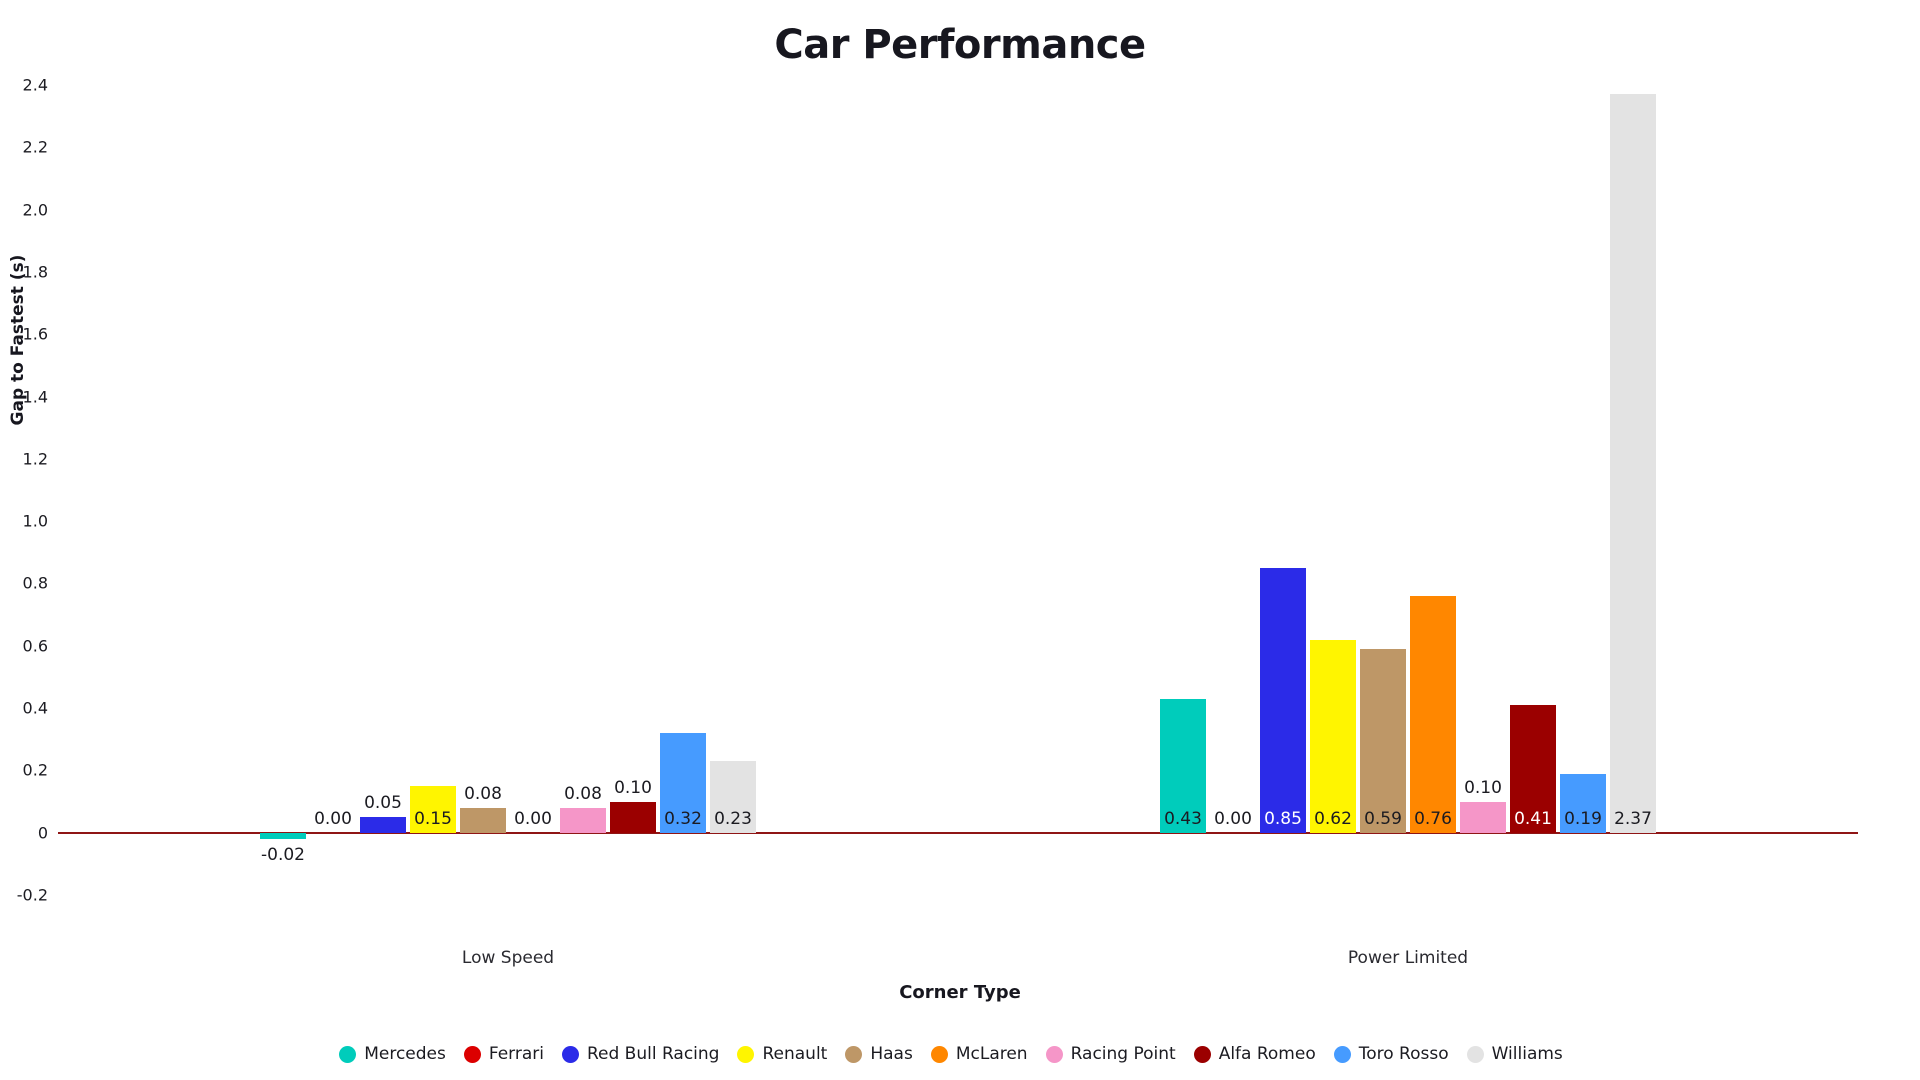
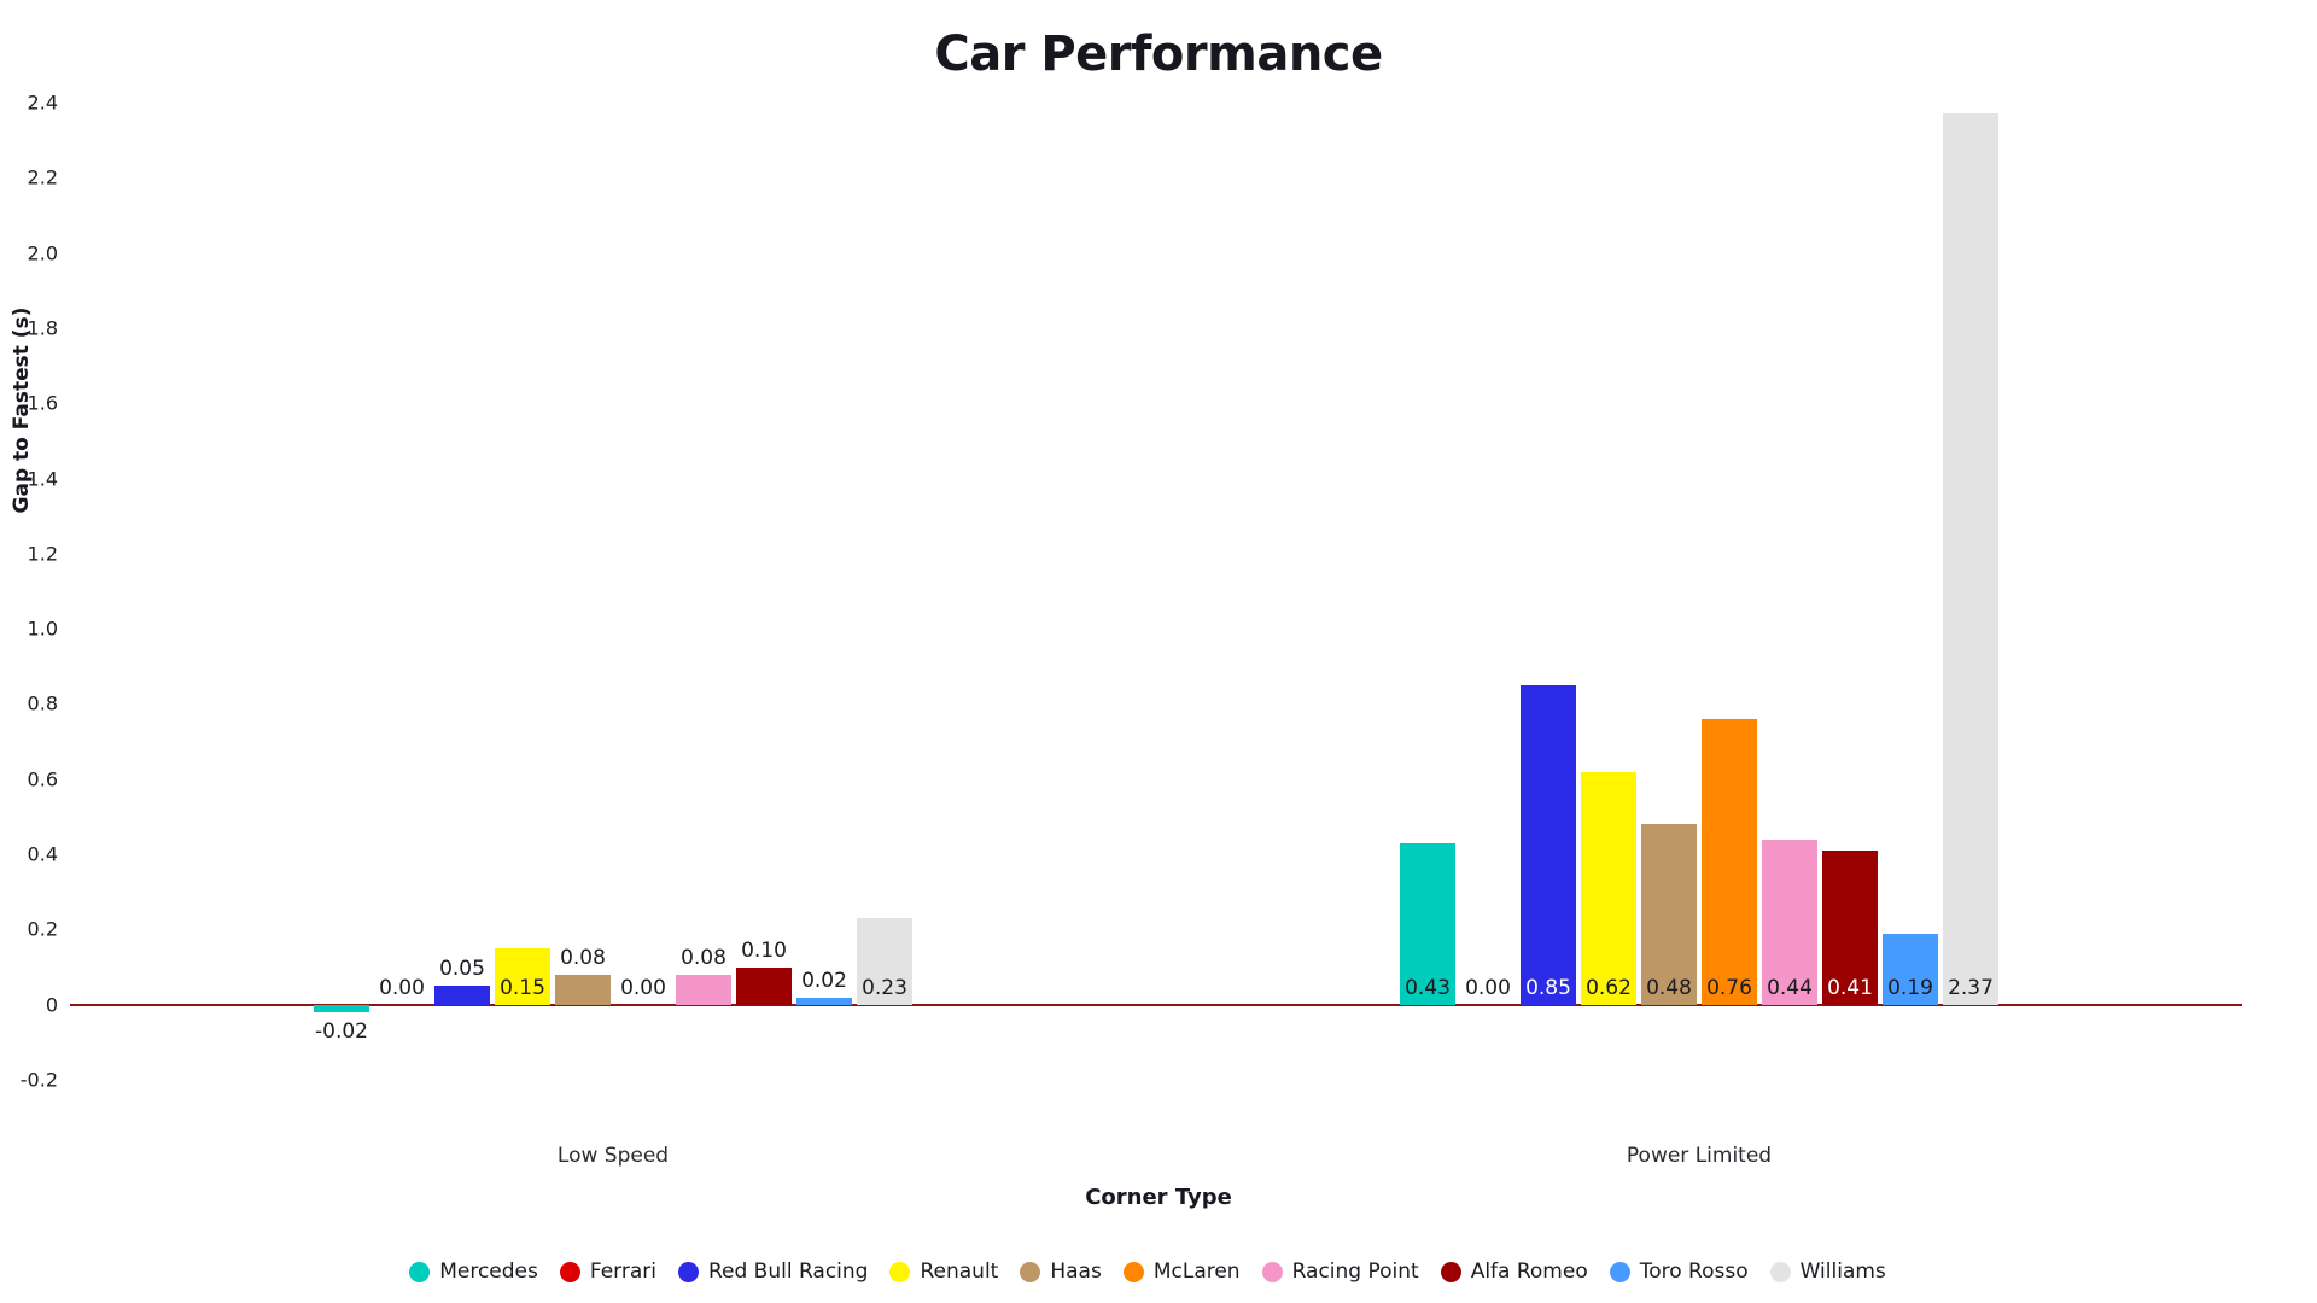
Toro Rosso/Low Speed: 0.32 -> 0.02
Haas/Power Limited: 0.59 -> 0.48
Racing Point/Power Limited: 0.10 -> 0.44
